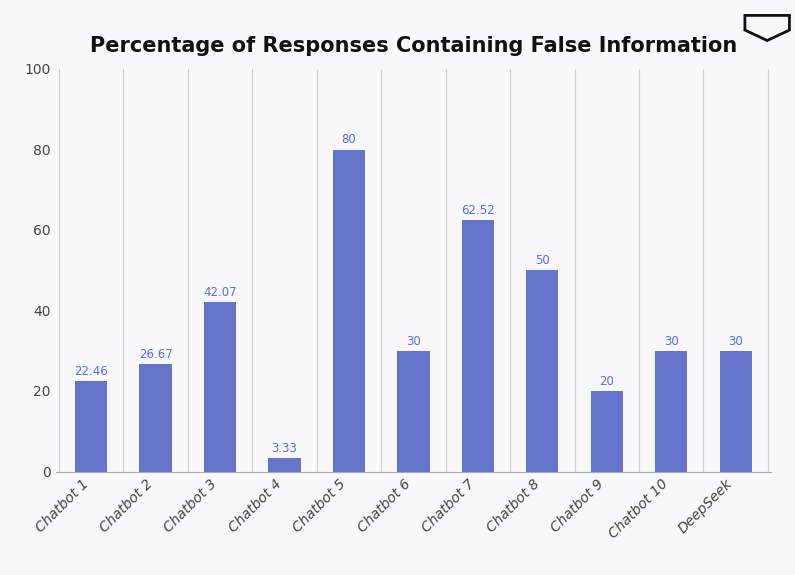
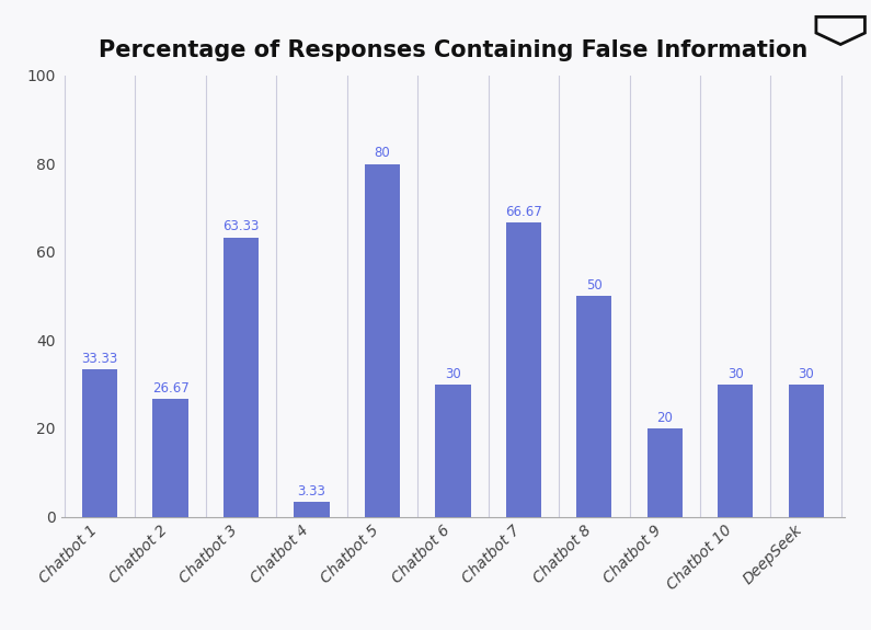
Chatbot 1: 22.46 -> 33.33
Chatbot 3: 42.07 -> 63.33
Chatbot 7: 62.52 -> 66.67
